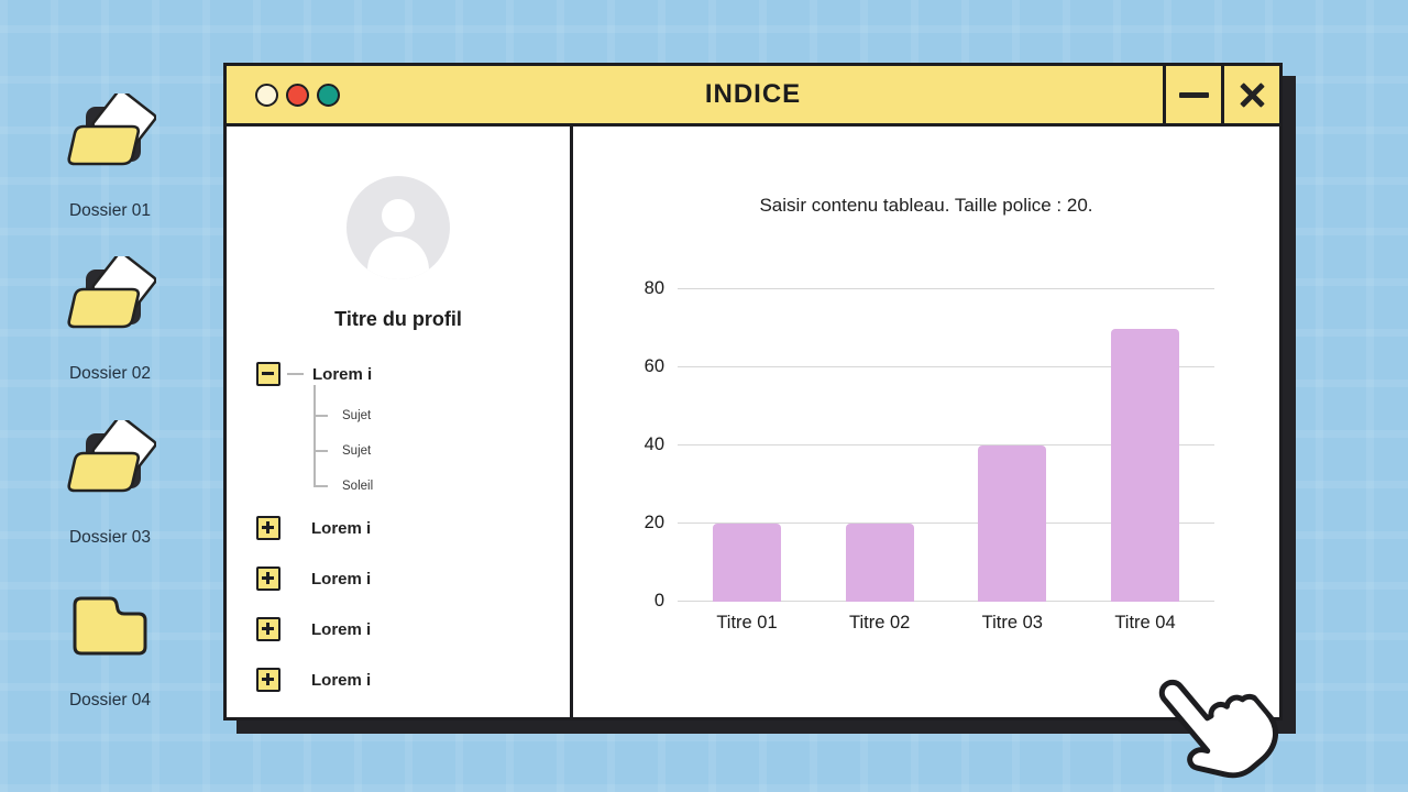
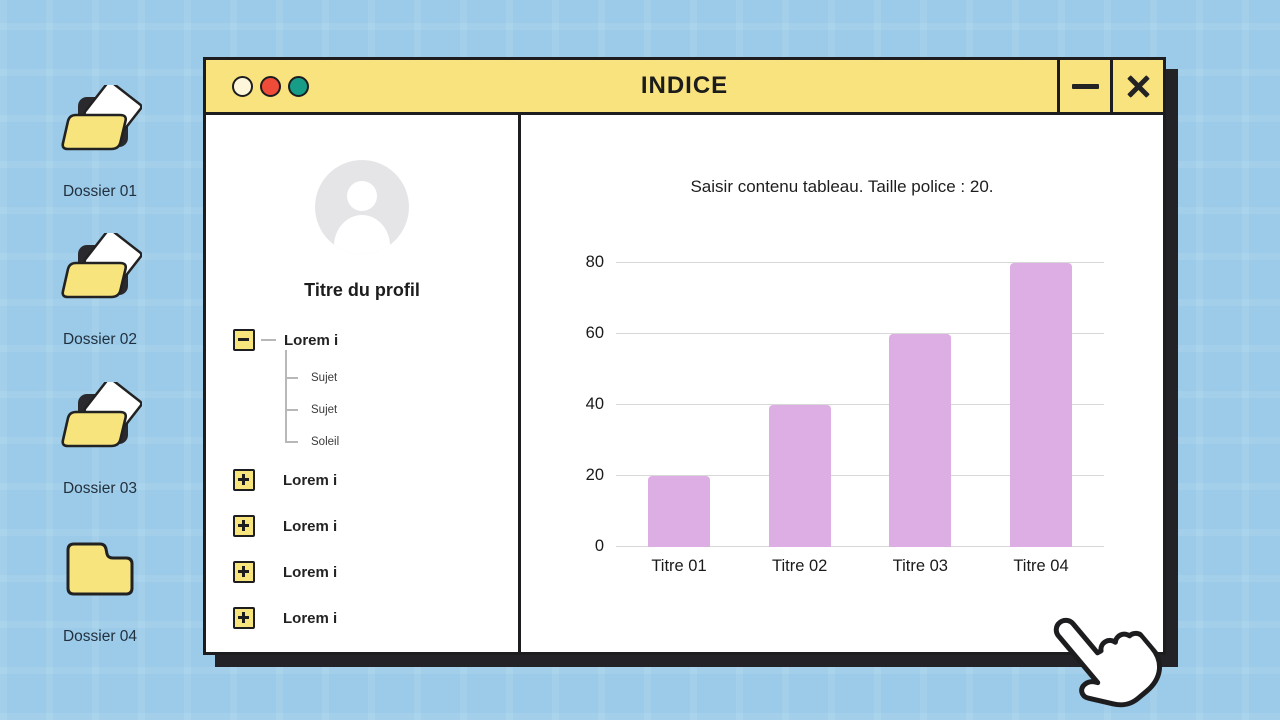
Titre 02: 20 -> 40
Titre 03: 40 -> 60
Titre 04: 70 -> 80
